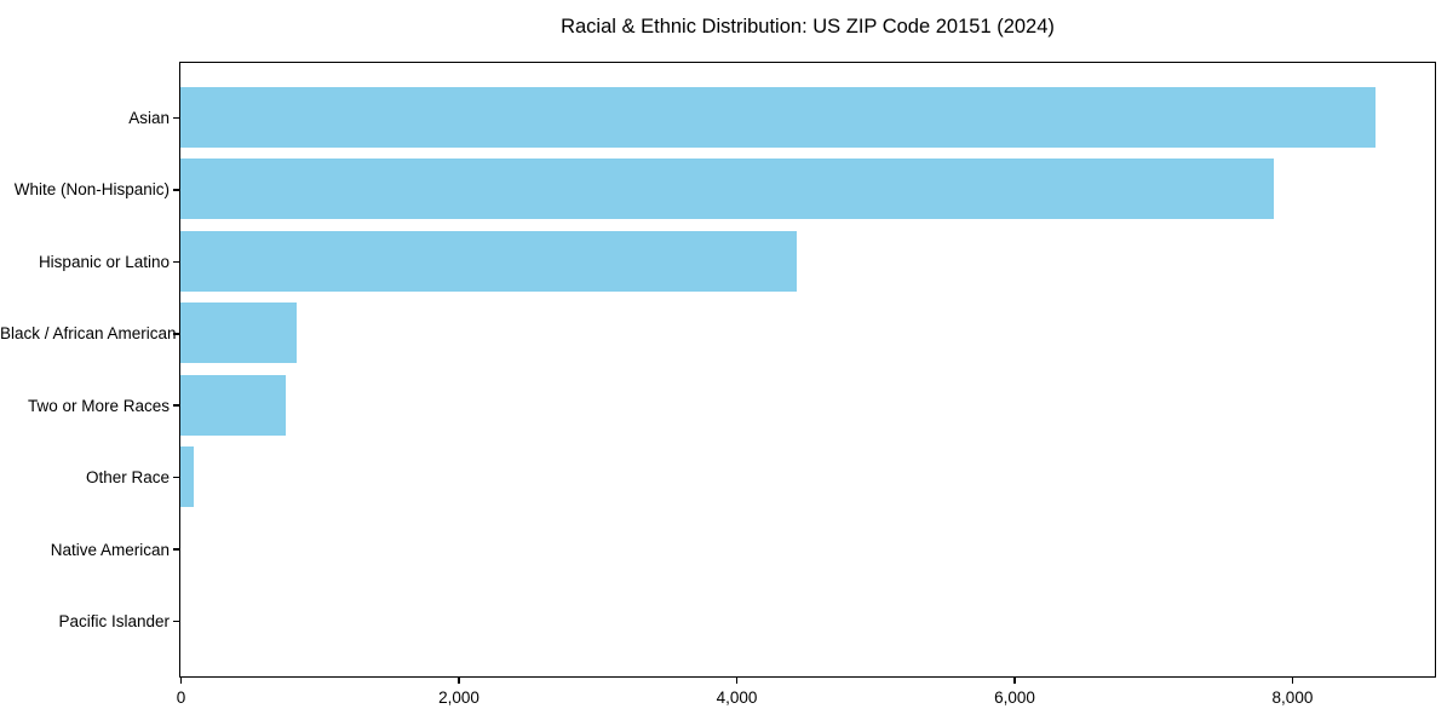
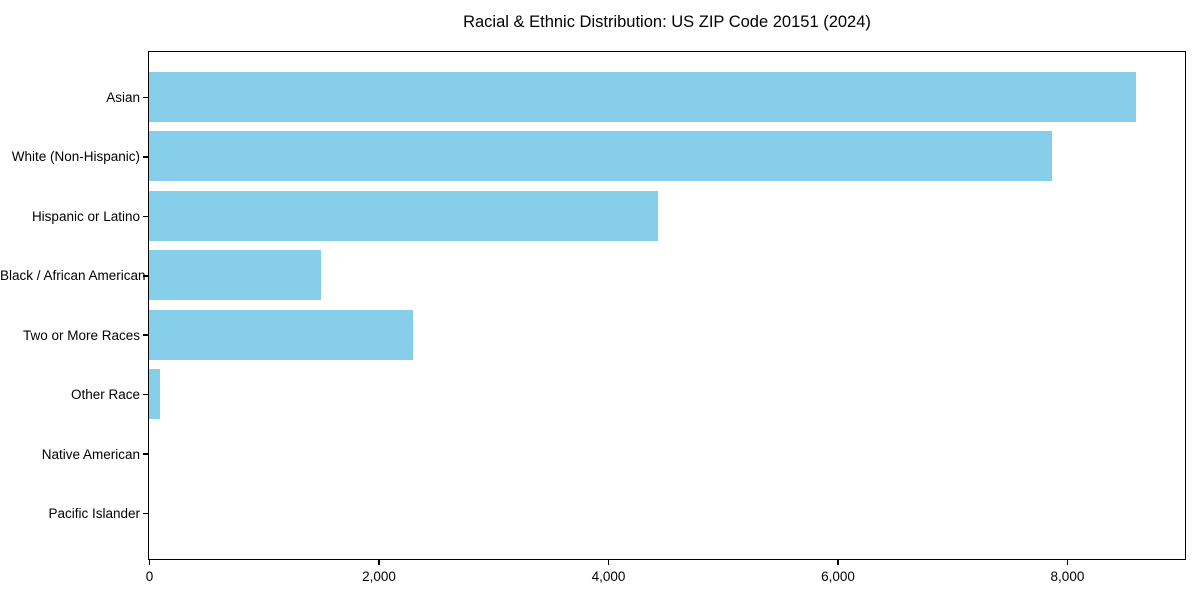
Black / African American: 840 -> 1500
Two or More Races: 760 -> 2300
